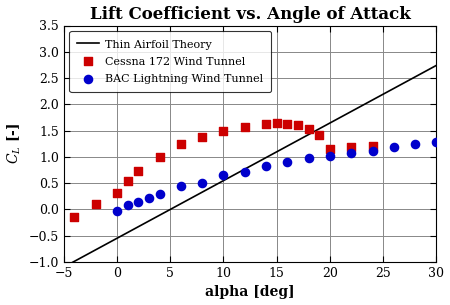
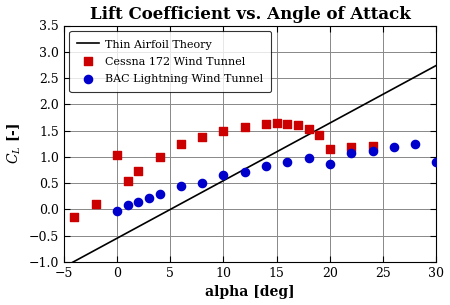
Cessna 172 Wind Tunnel/0: 0.32 -> 1.04
BAC Lightning Wind Tunnel/20: 1.02 -> 0.86
BAC Lightning Wind Tunnel/30: 1.28 -> 0.90
